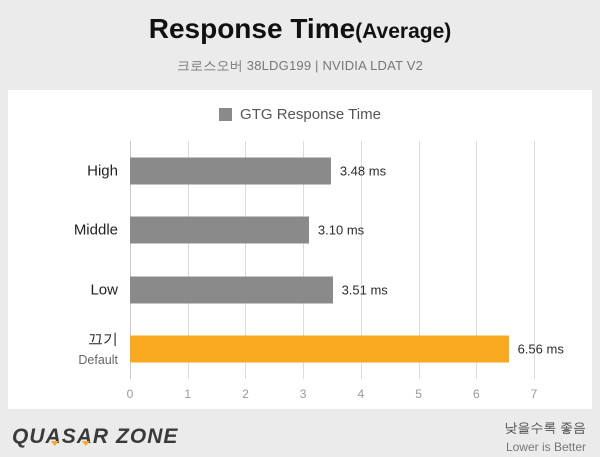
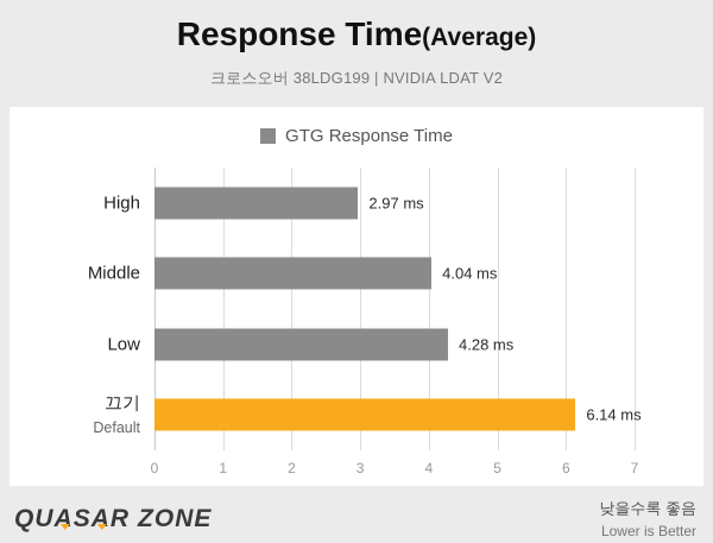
High: 3.48 -> 2.97
Middle: 3.10 -> 4.04
Low: 3.51 -> 4.28
끄기: 6.56 -> 6.14
